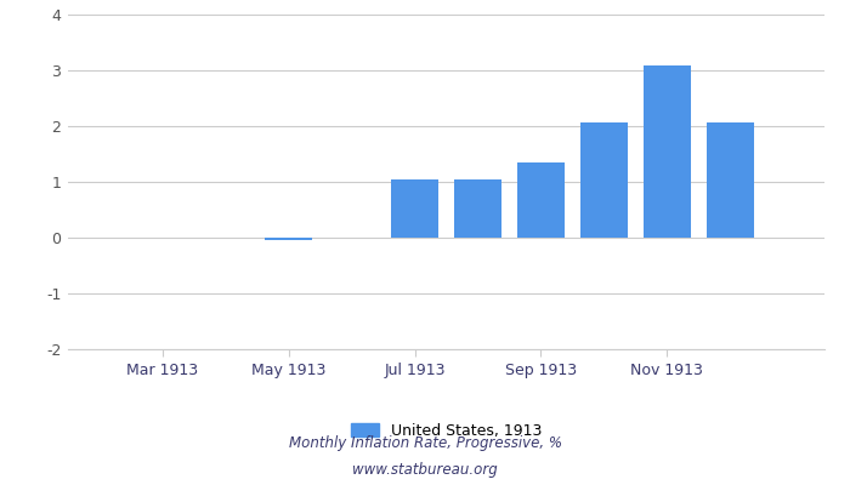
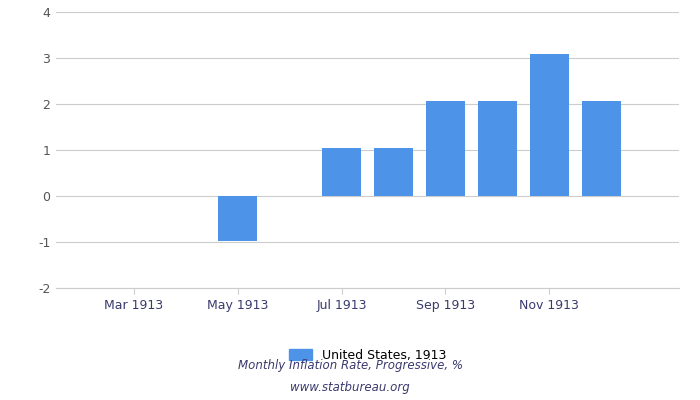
May 1913: -0.05 -> -0.97
Sep 1913: 1.35 -> 2.06
